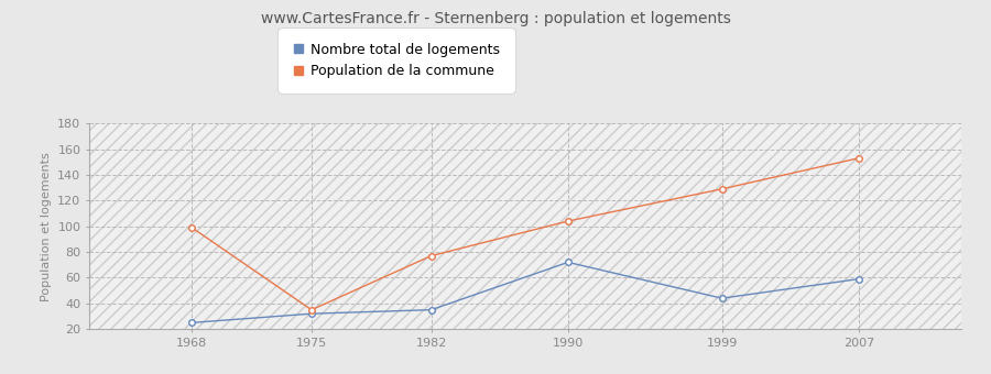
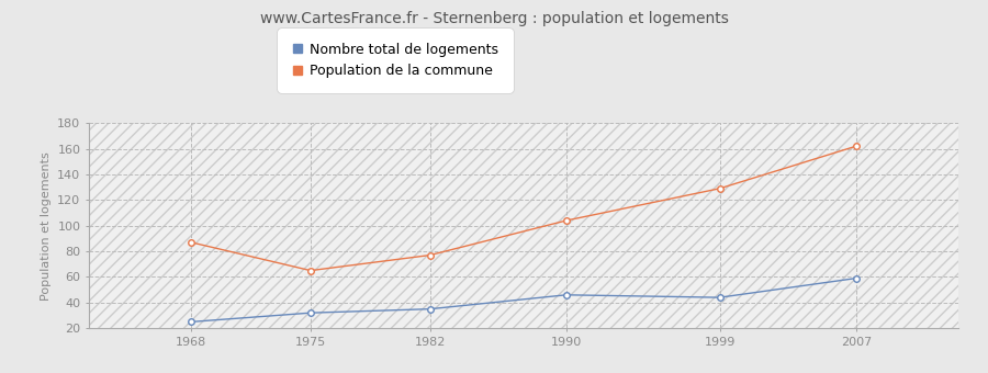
Population de la commune/1968: 99 -> 87
Population de la commune/1975: 35 -> 65
Nombre total de logements/1990: 72 -> 46
Population de la commune/2007: 153 -> 162
